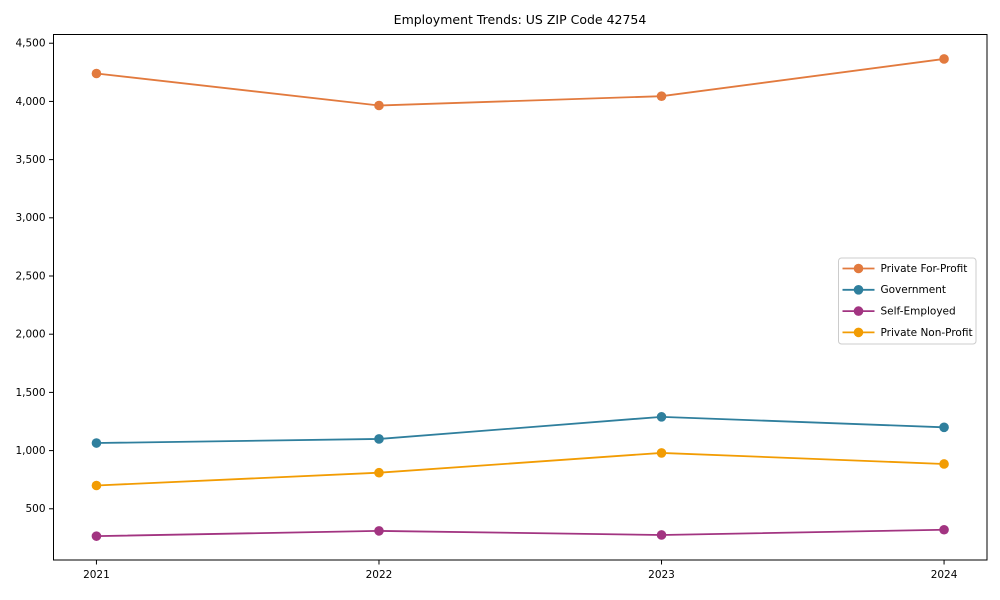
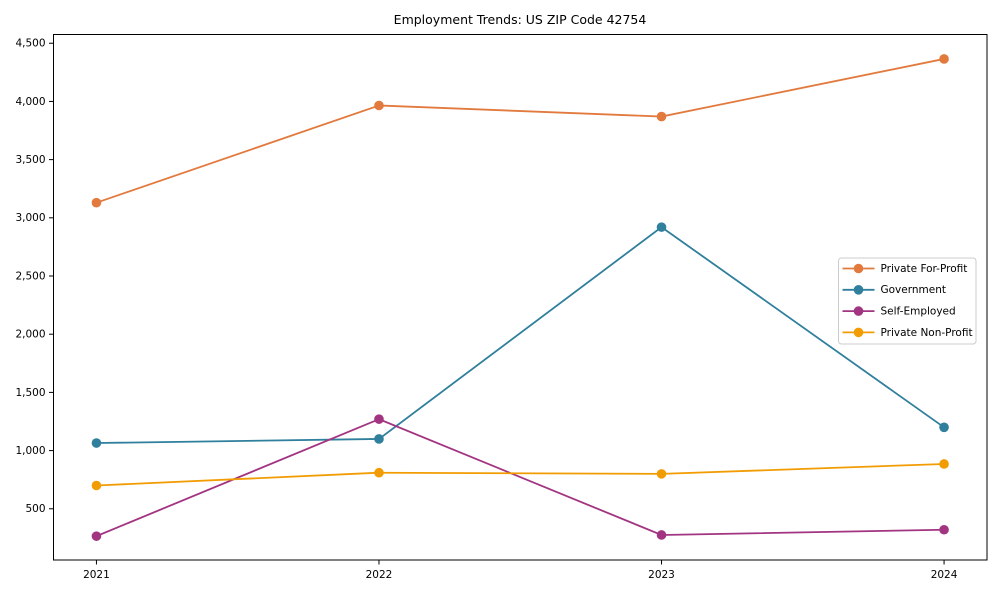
Private For-Profit/2021: 4240 -> 3130
Self-Employed/2022: 310 -> 1270
Private For-Profit/2023: 4040 -> 3870
Government/2023: 1290 -> 2920
Private Non-Profit/2023: 980 -> 800
